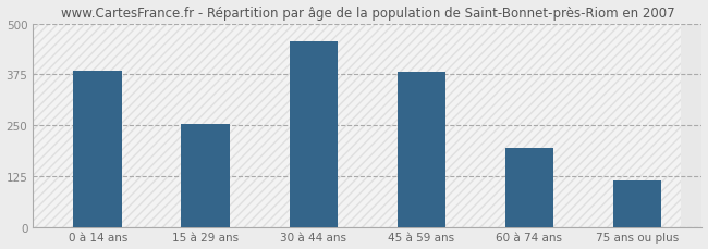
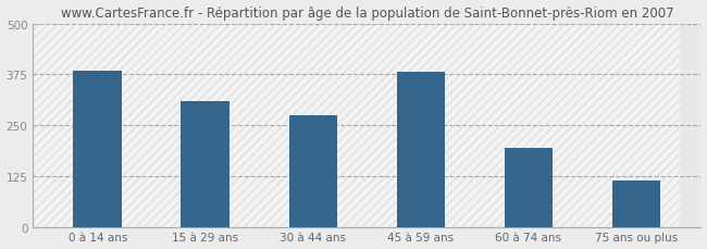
15 à 29 ans: 252 -> 310
30 à 44 ans: 455 -> 275
